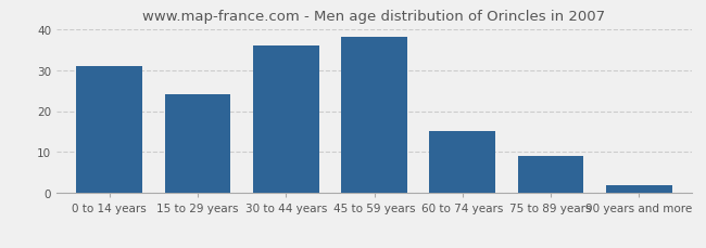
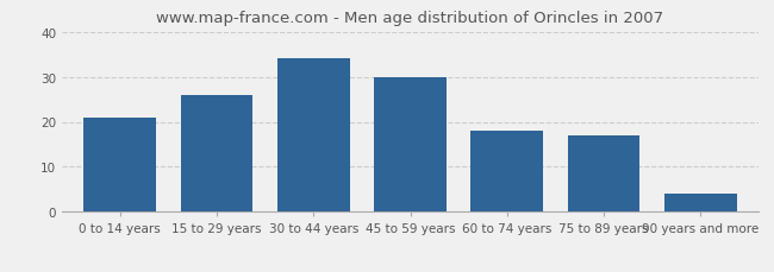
0 to 14 years: 31 -> 21
15 to 29 years: 24 -> 26
30 to 44 years: 36 -> 34
45 to 59 years: 38 -> 30
60 to 74 years: 15 -> 18
75 to 89 years: 9 -> 17
90 years and more: 2 -> 4
